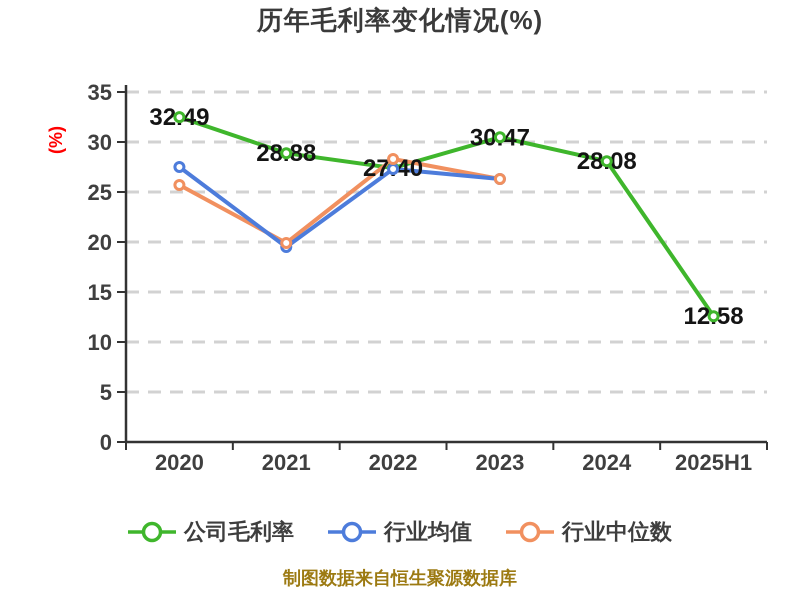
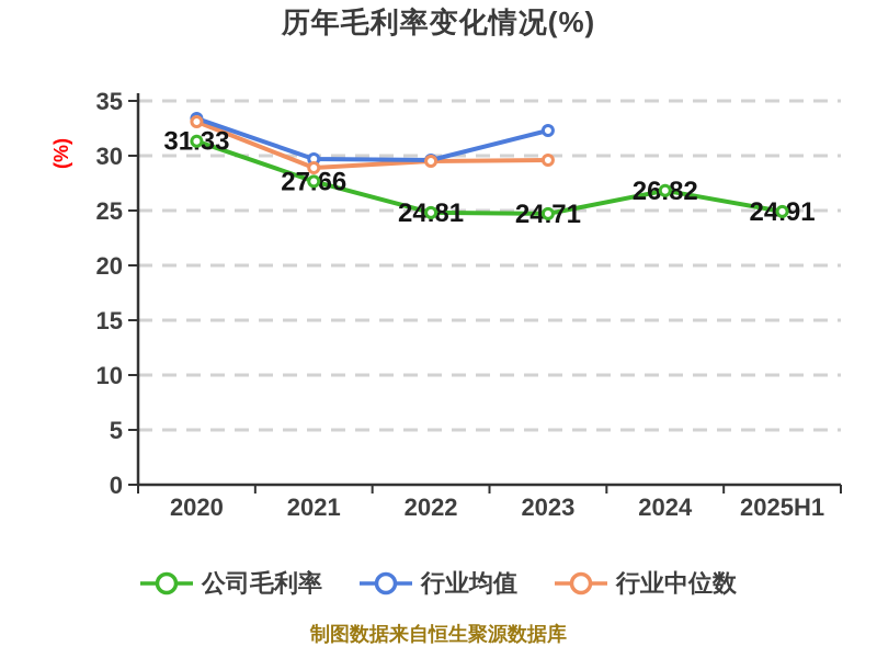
公司毛利率/2020: 32.49 -> 31.33
行业均值/2020: 27.5 -> 33.4
行业中位数/2020: 25.7 -> 33.1
公司毛利率/2021: 28.88 -> 27.66
行业均值/2021: 19.5 -> 29.7
行业中位数/2021: 19.9 -> 28.9
公司毛利率/2022: 27.40 -> 24.81
行业均值/2022: 27.3 -> 29.6
行业中位数/2022: 28.3 -> 29.5
公司毛利率/2023: 30.47 -> 24.71
行业均值/2023: 26.3 -> 32.3
行业中位数/2023: 26.3 -> 29.6
公司毛利率/2024: 28.08 -> 26.82
公司毛利率/2025H1: 12.58 -> 24.91
